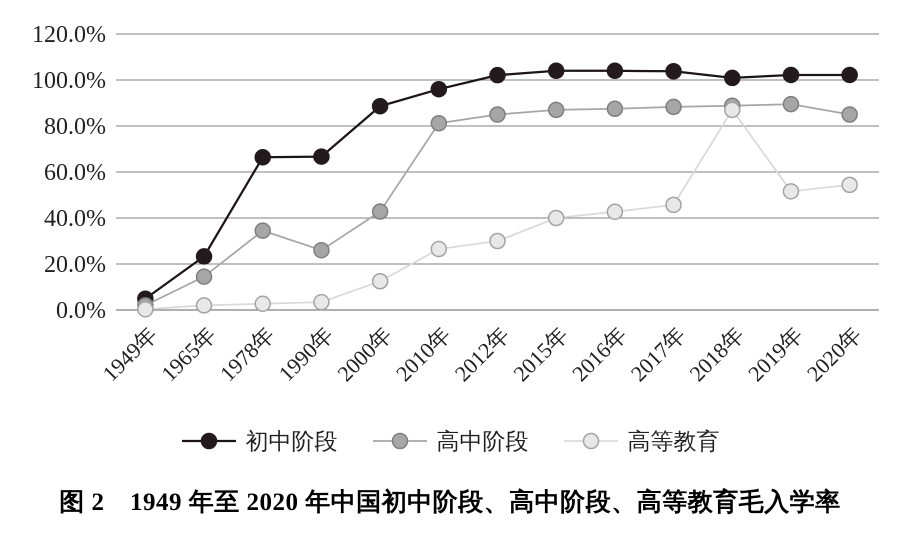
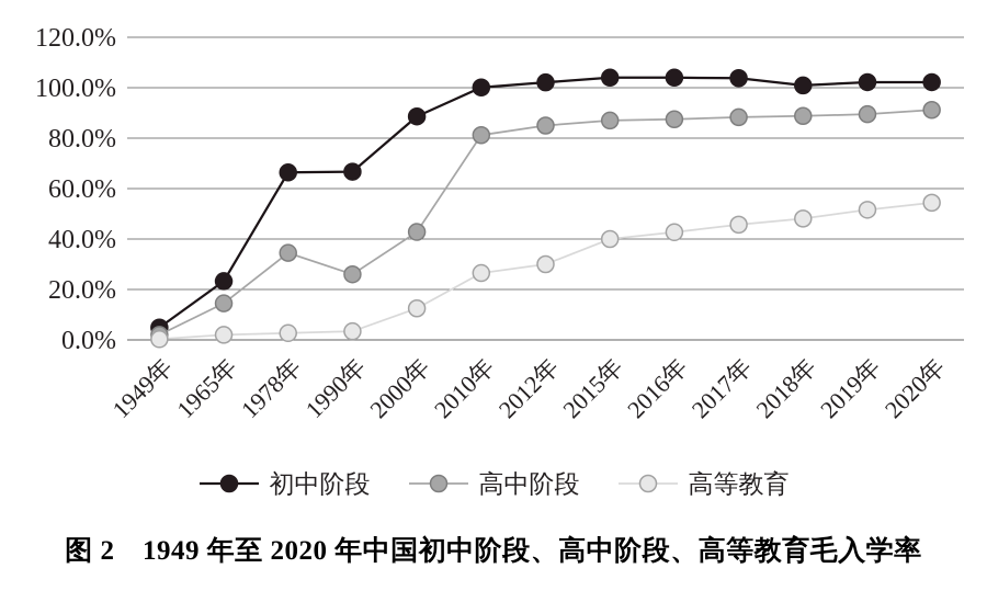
初中阶段/2010年: 96% -> 100%
高等教育/2018年: 87% -> 48%
高中阶段/2020年: 85% -> 91%
